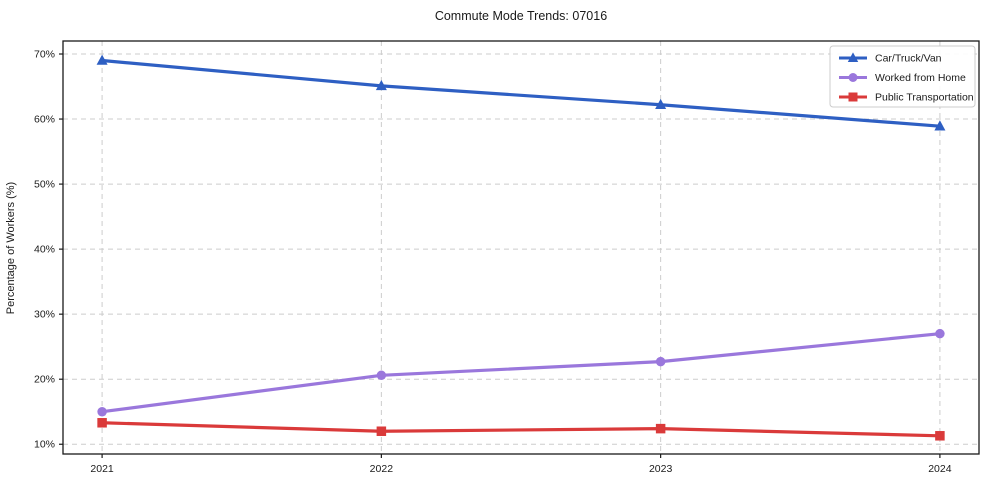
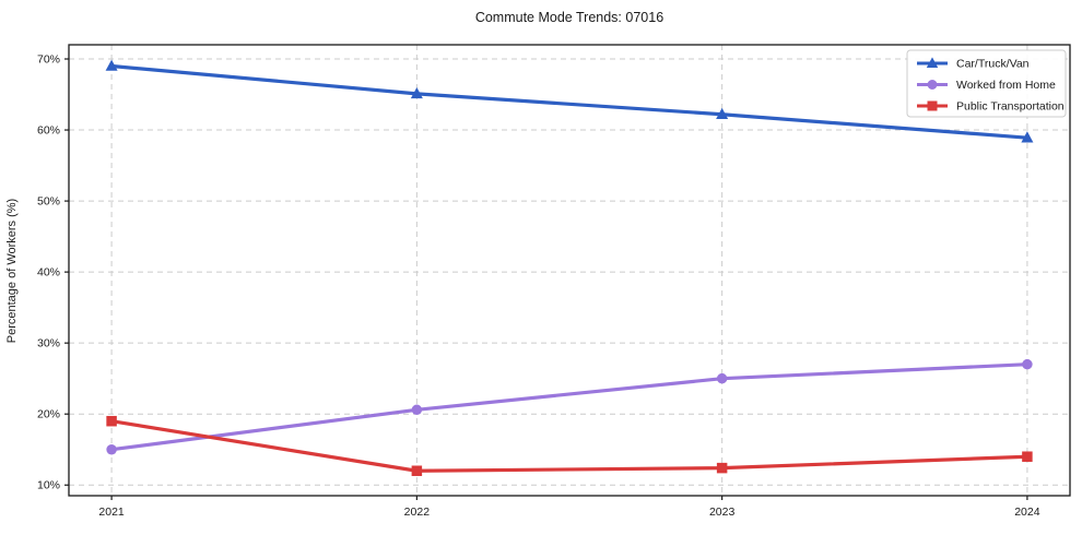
Public Transportation/2021: 13% -> 19%
Worked from Home/2023: 23% -> 25%
Public Transportation/2024: 11% -> 14%
